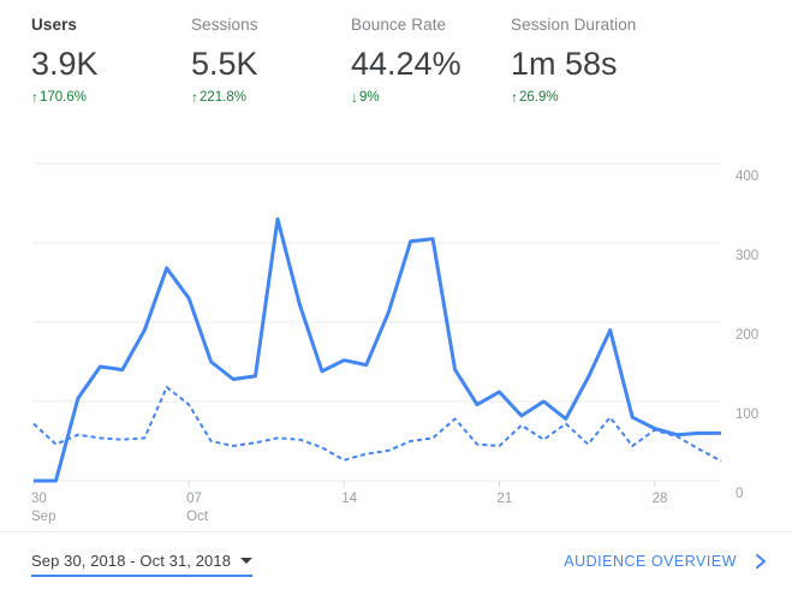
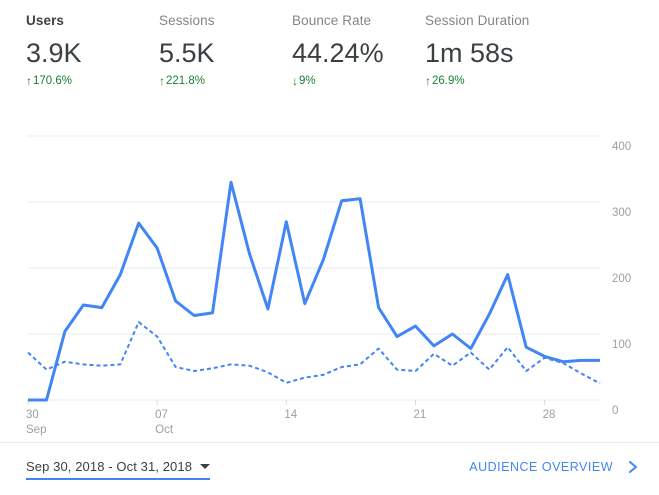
Users/Oct 14: 150 -> 270
